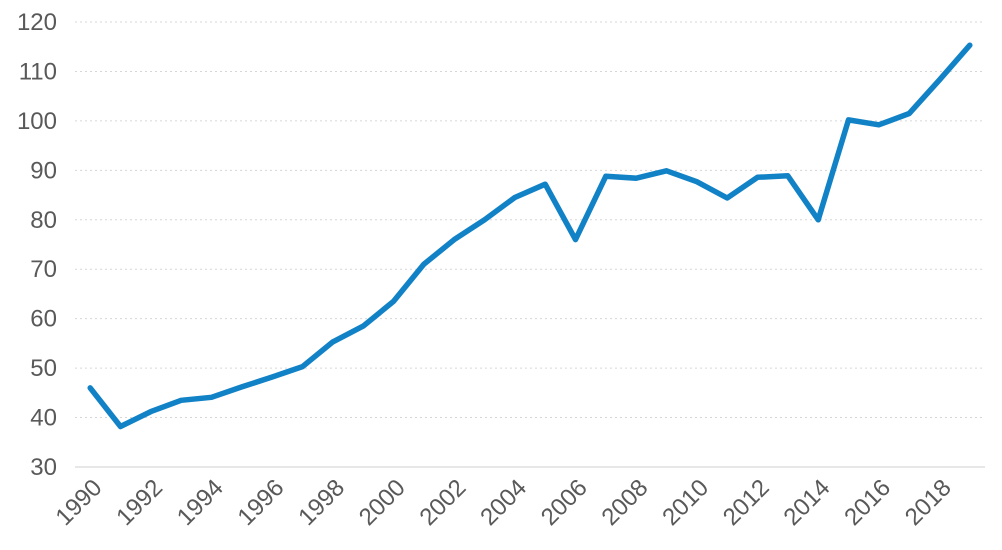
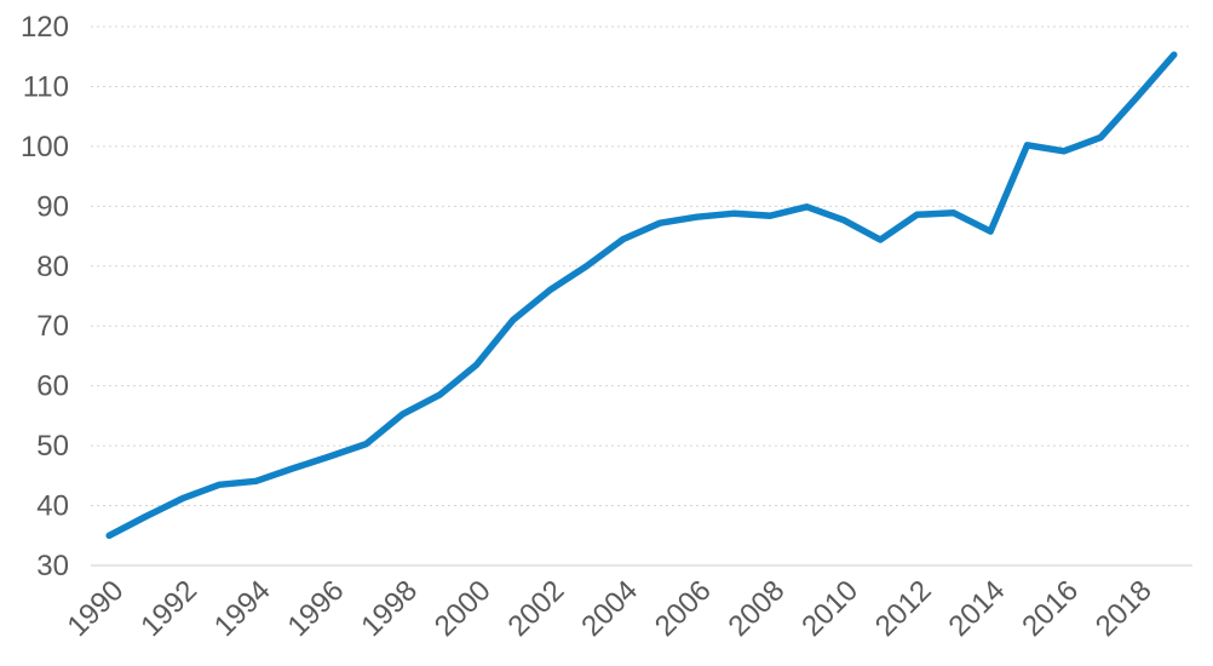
1990: 46 -> 35
2006: 76 -> 88
2014: 80 -> 86
